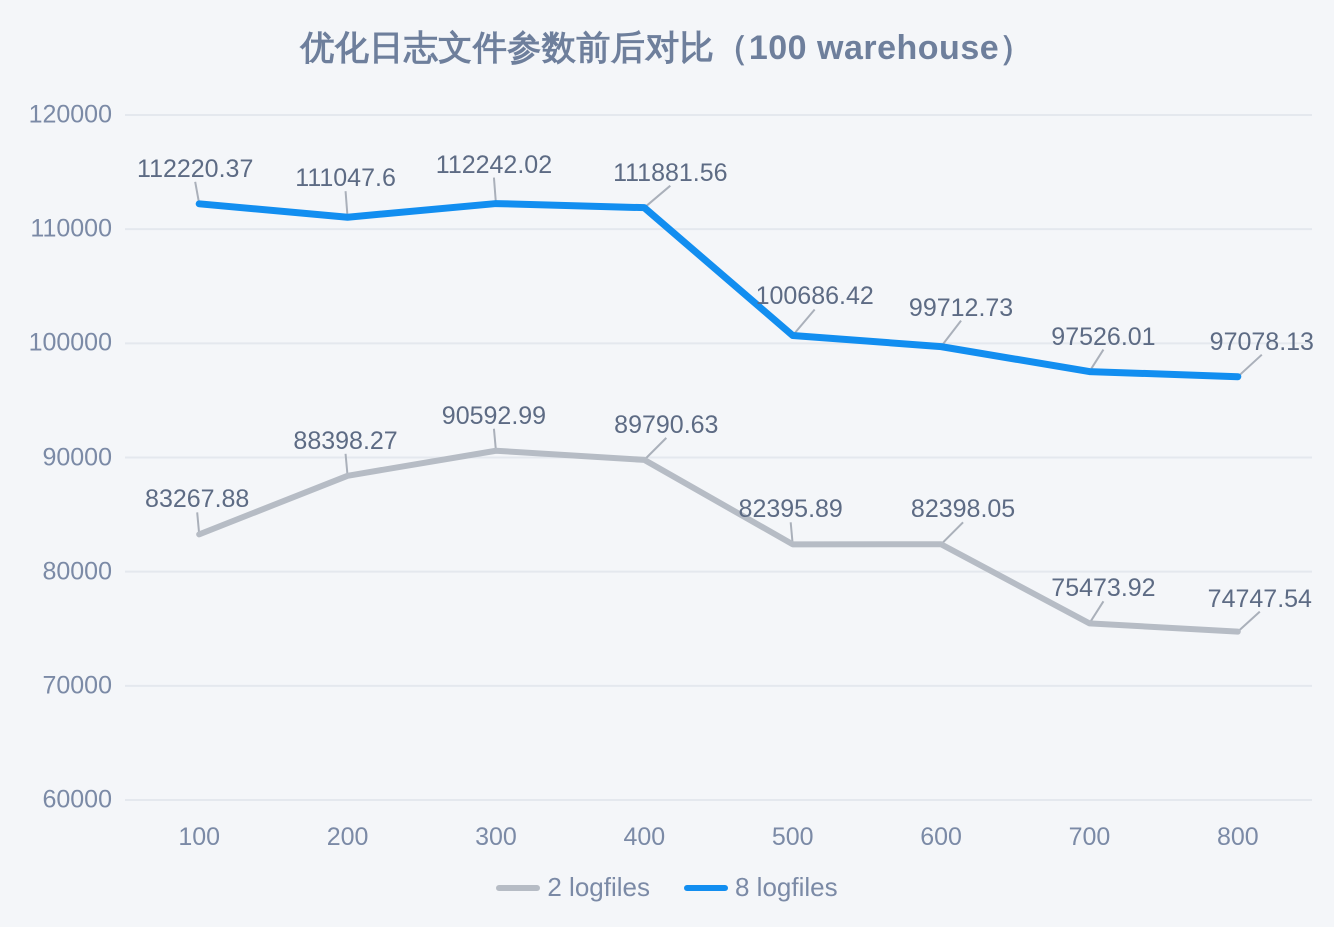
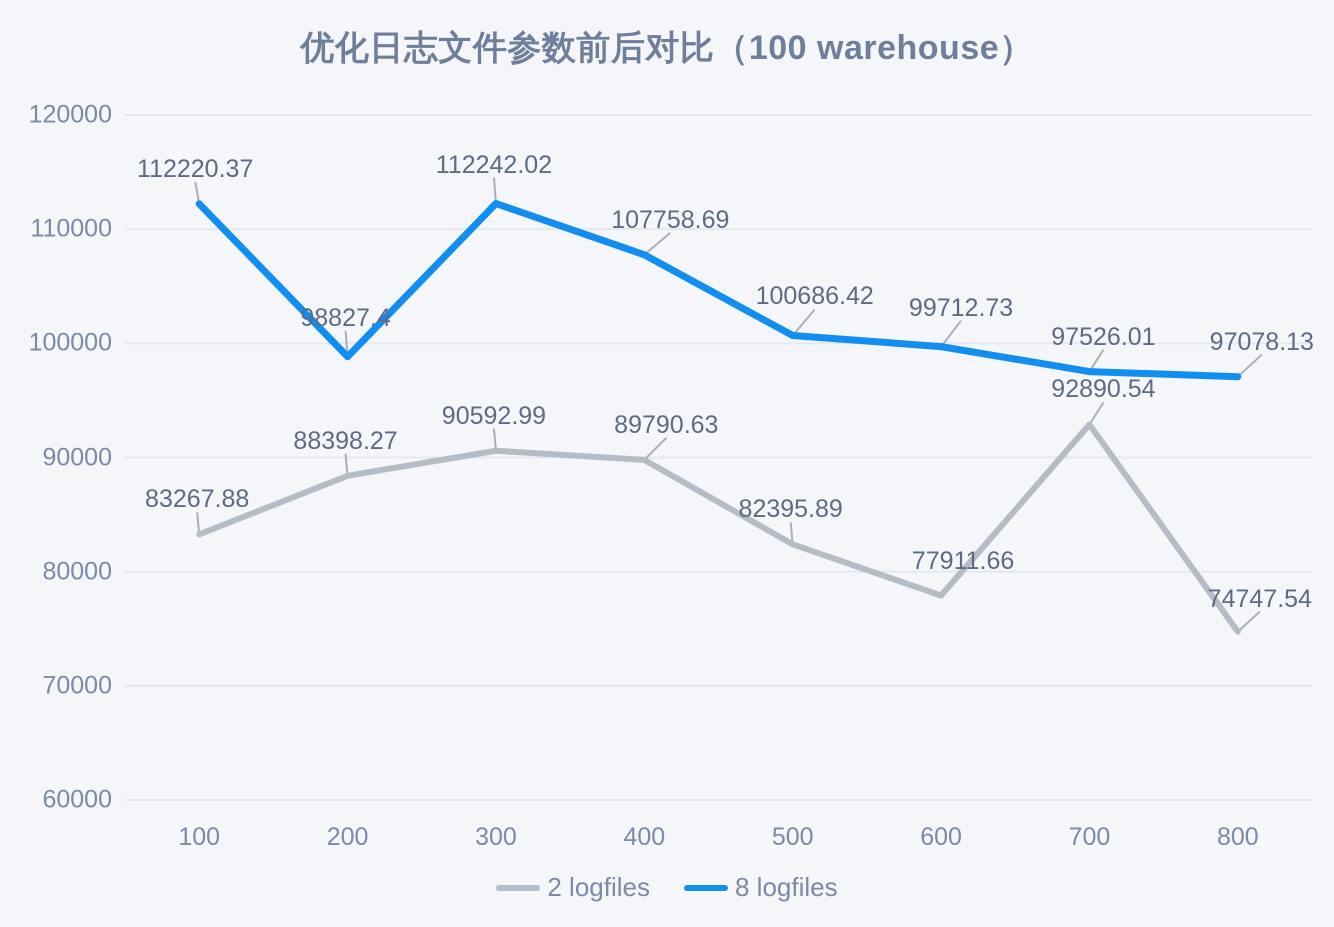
8 logfiles/200: 111047.6 -> 98827.4
8 logfiles/400: 111881.56 -> 107758.69
2 logfiles/600: 82398.05 -> 77911.66
2 logfiles/700: 75473.92 -> 92890.54
